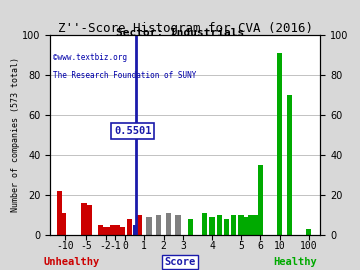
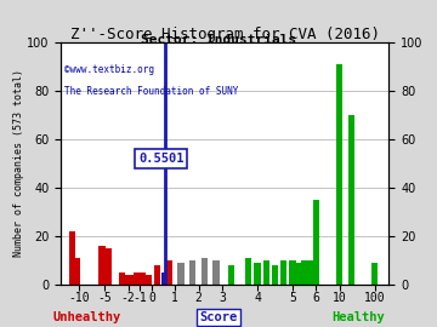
100: 3 -> 9
